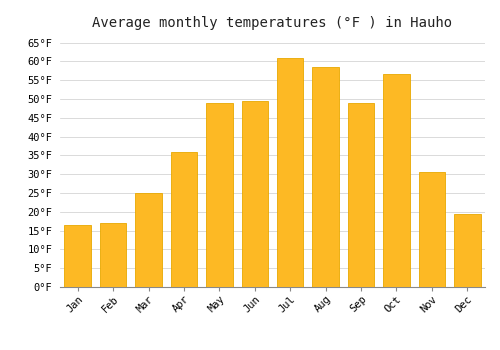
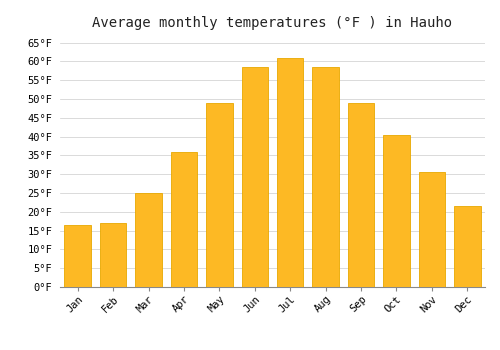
Jun: 49.5°F -> 58.5°F
Oct: 56.5°F -> 40.5°F
Dec: 19.5°F -> 21.5°F
